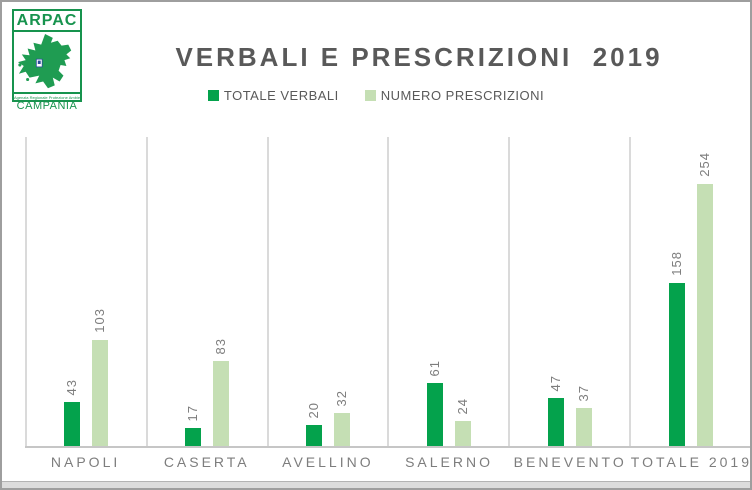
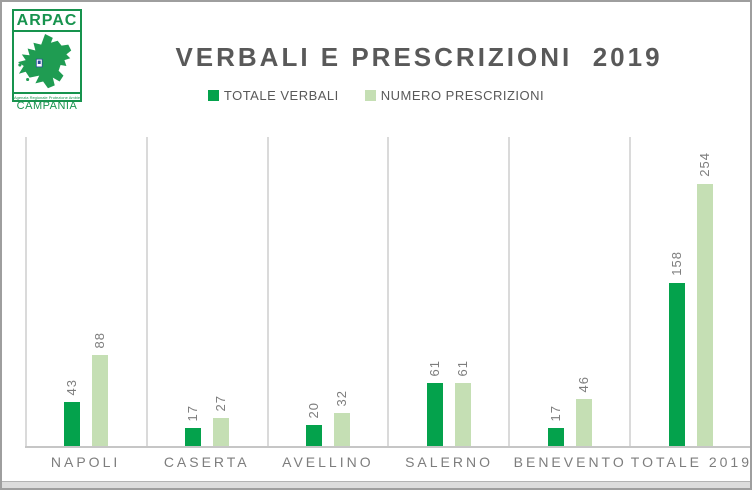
NUMERO PRESCRIZIONI/NAPOLI: 103 -> 88
NUMERO PRESCRIZIONI/CASERTA: 83 -> 27
NUMERO PRESCRIZIONI/SALERNO: 24 -> 61
TOTALE VERBALI/BENEVENTO: 47 -> 17
NUMERO PRESCRIZIONI/BENEVENTO: 37 -> 46
